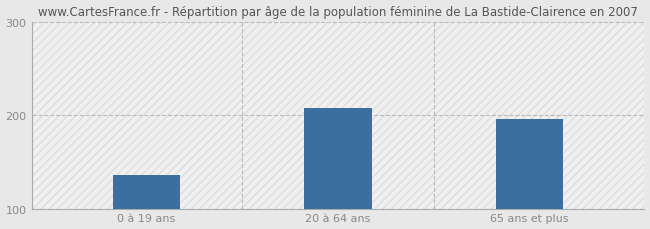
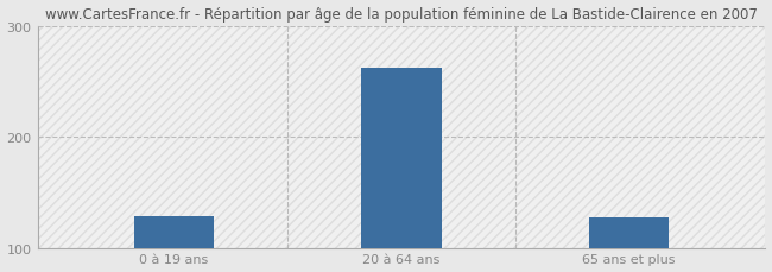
0 à 19 ans: 136 -> 128
20 à 64 ans: 208 -> 262
65 ans et plus: 196 -> 127
